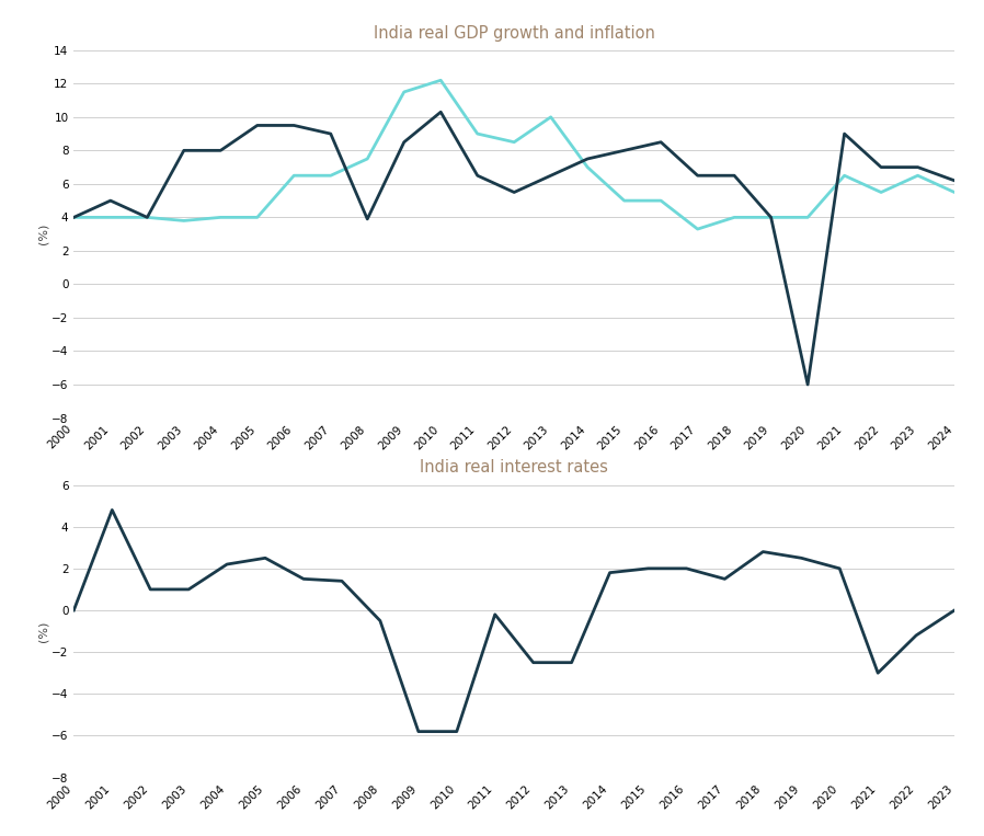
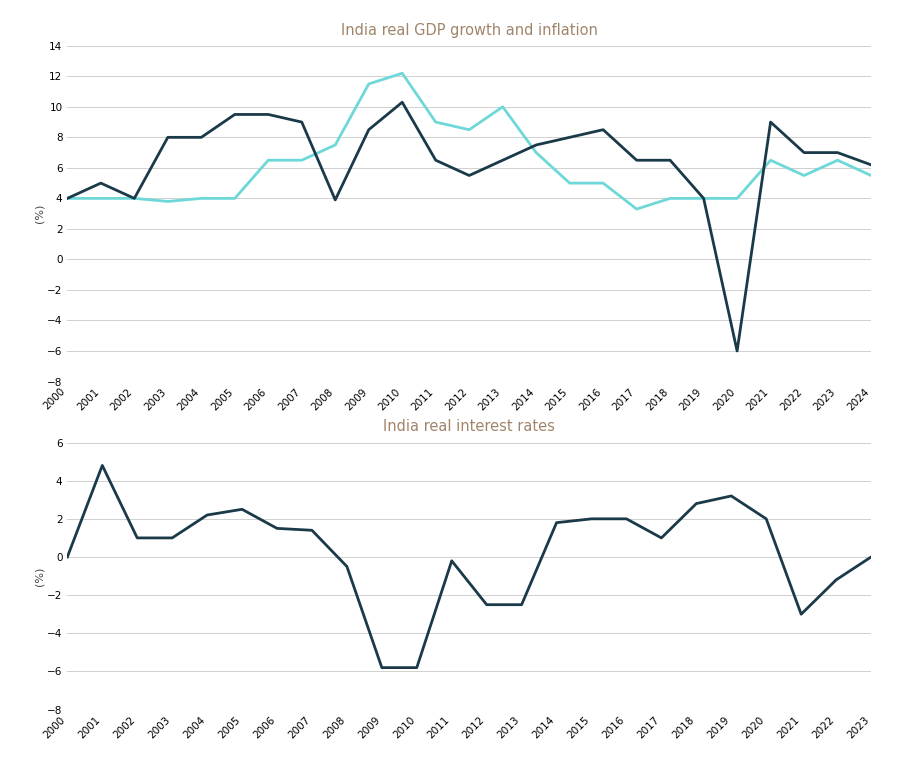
India real interest rates/2017: 1.5 -> 1.0
India real interest rates/2019: 2.5 -> 3.2
